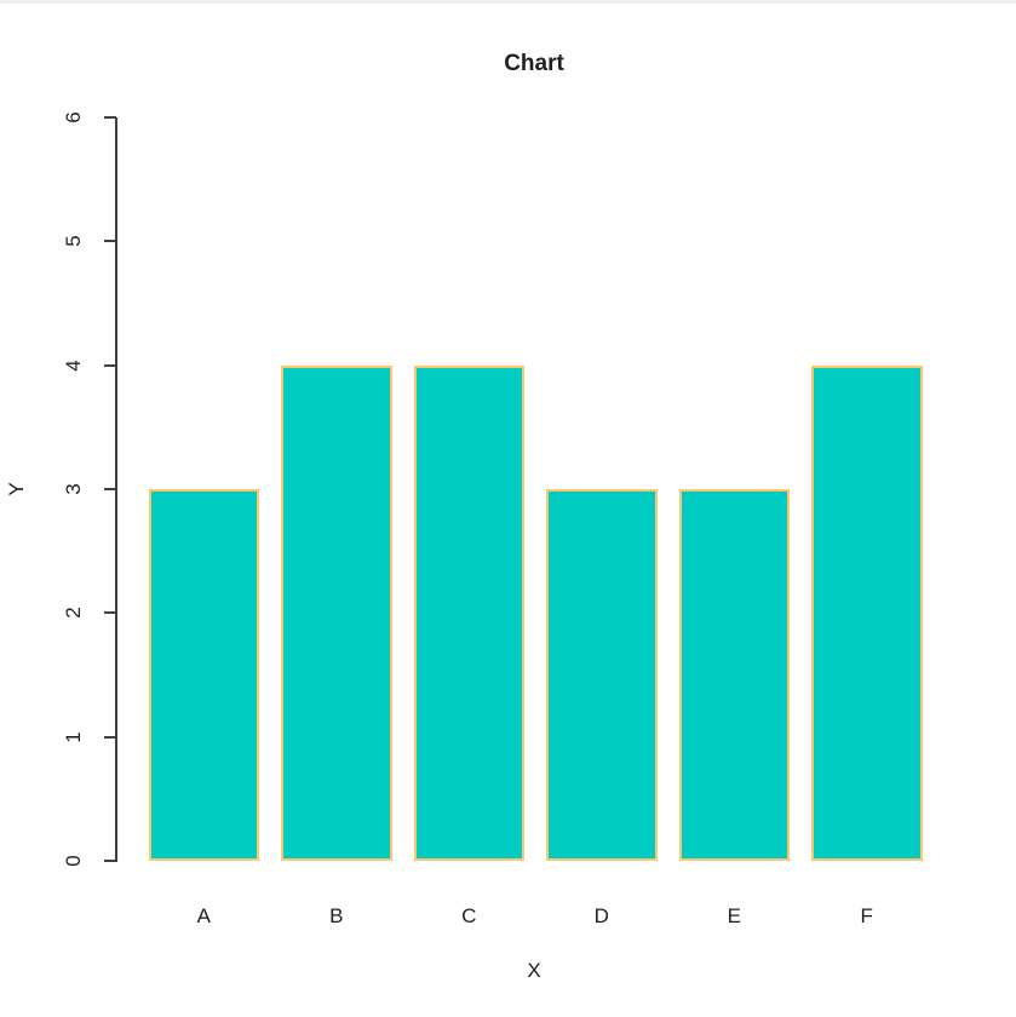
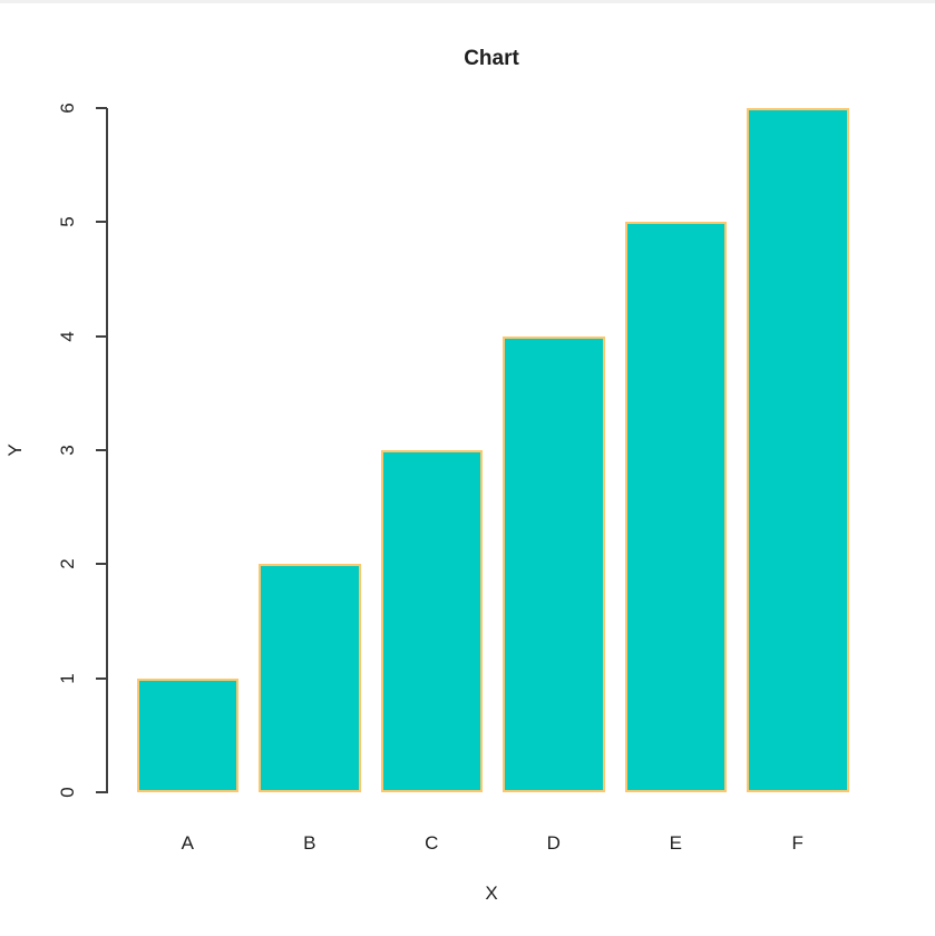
A: 3 -> 1
B: 4 -> 2
C: 4 -> 3
D: 3 -> 4
E: 3 -> 5
F: 4 -> 6
